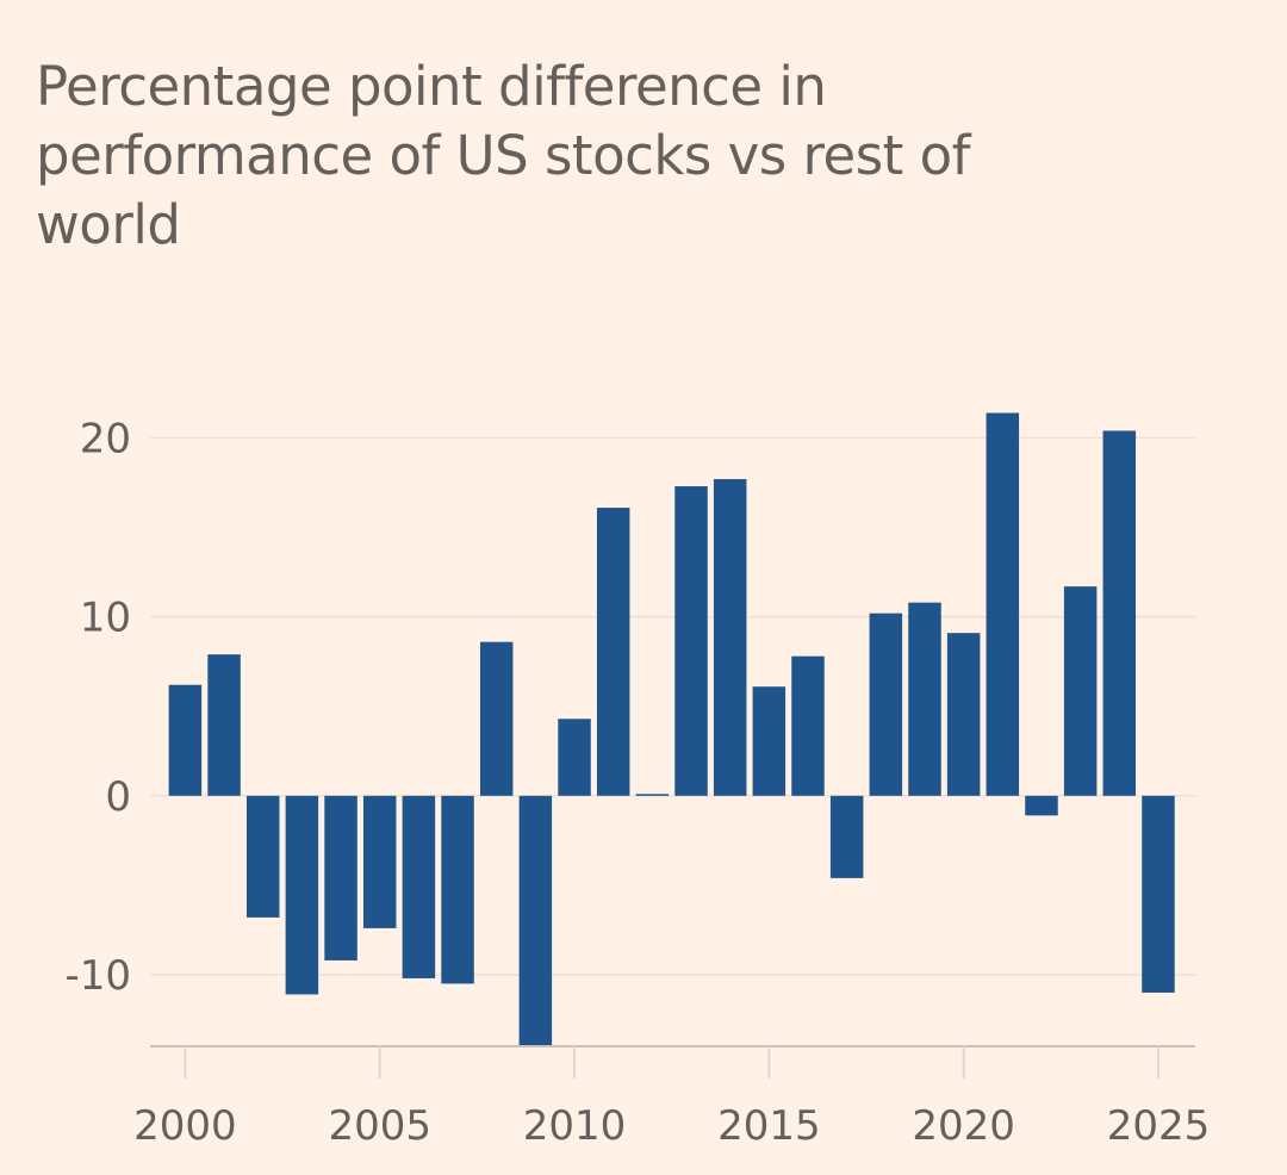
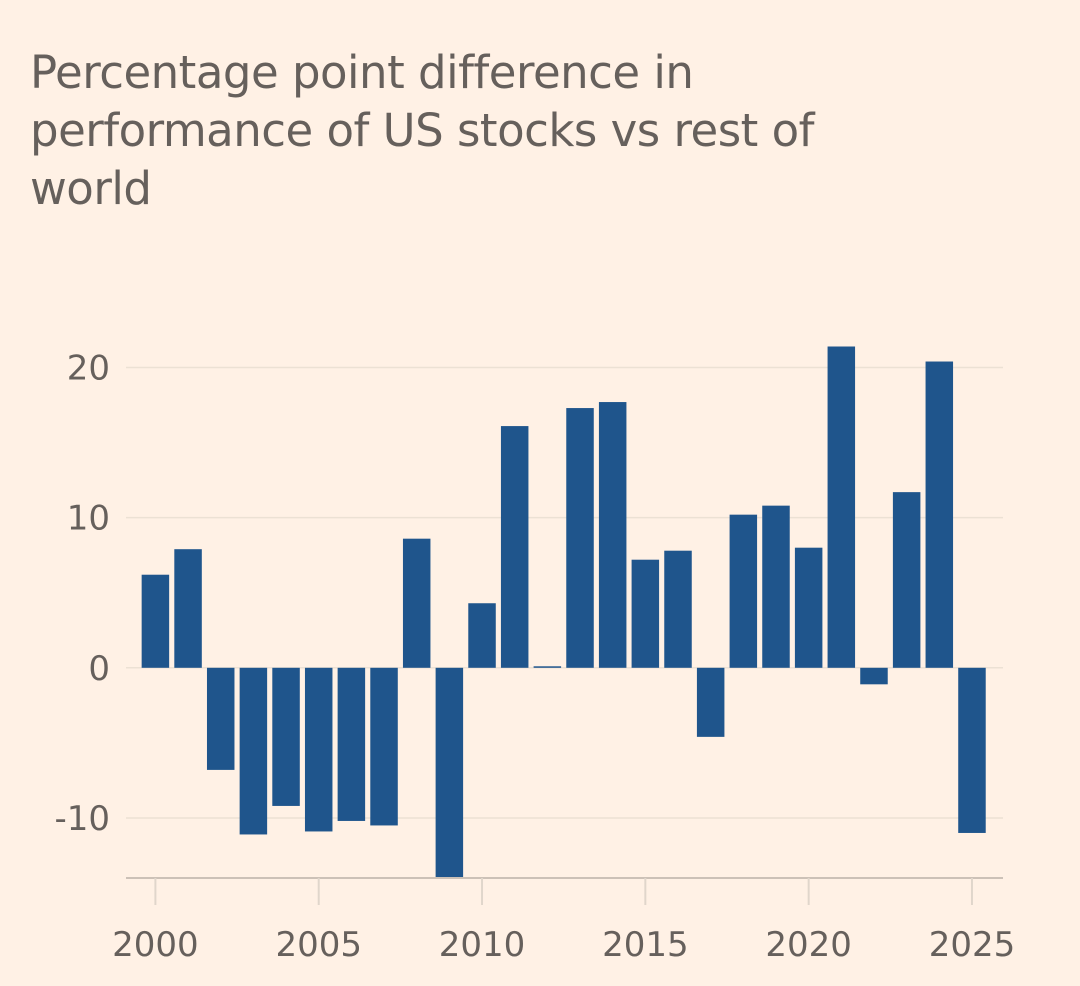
2005: -7.4 -> -10.9
2015: 6.1 -> 7.2
2020: 9.1 -> 8.0
